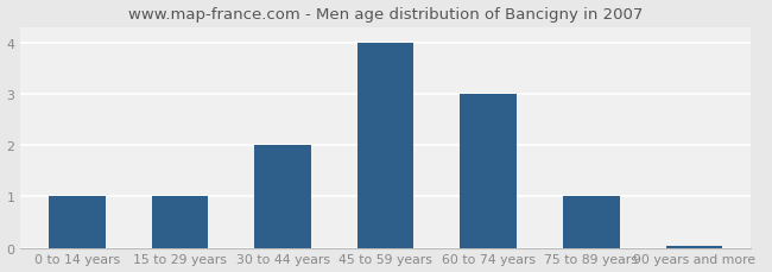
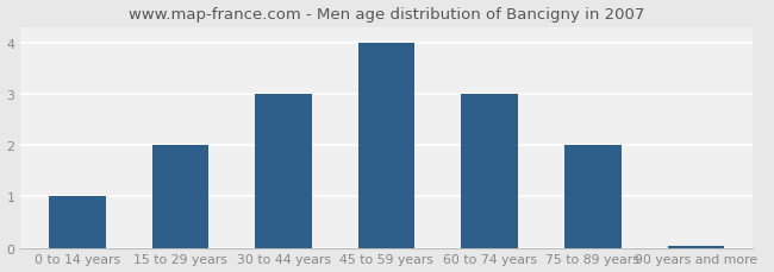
15 to 29 years: 1.00 -> 2.00
30 to 44 years: 2.00 -> 3.00
75 to 89 years: 1.00 -> 2.00
